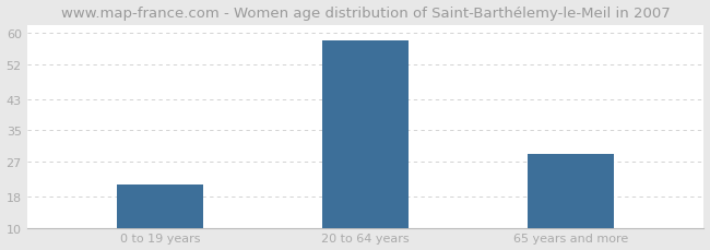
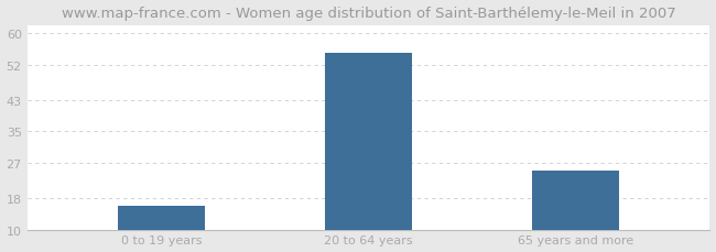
0 to 19 years: 21 -> 16
20 to 64 years: 58 -> 55
65 years and more: 29 -> 25
